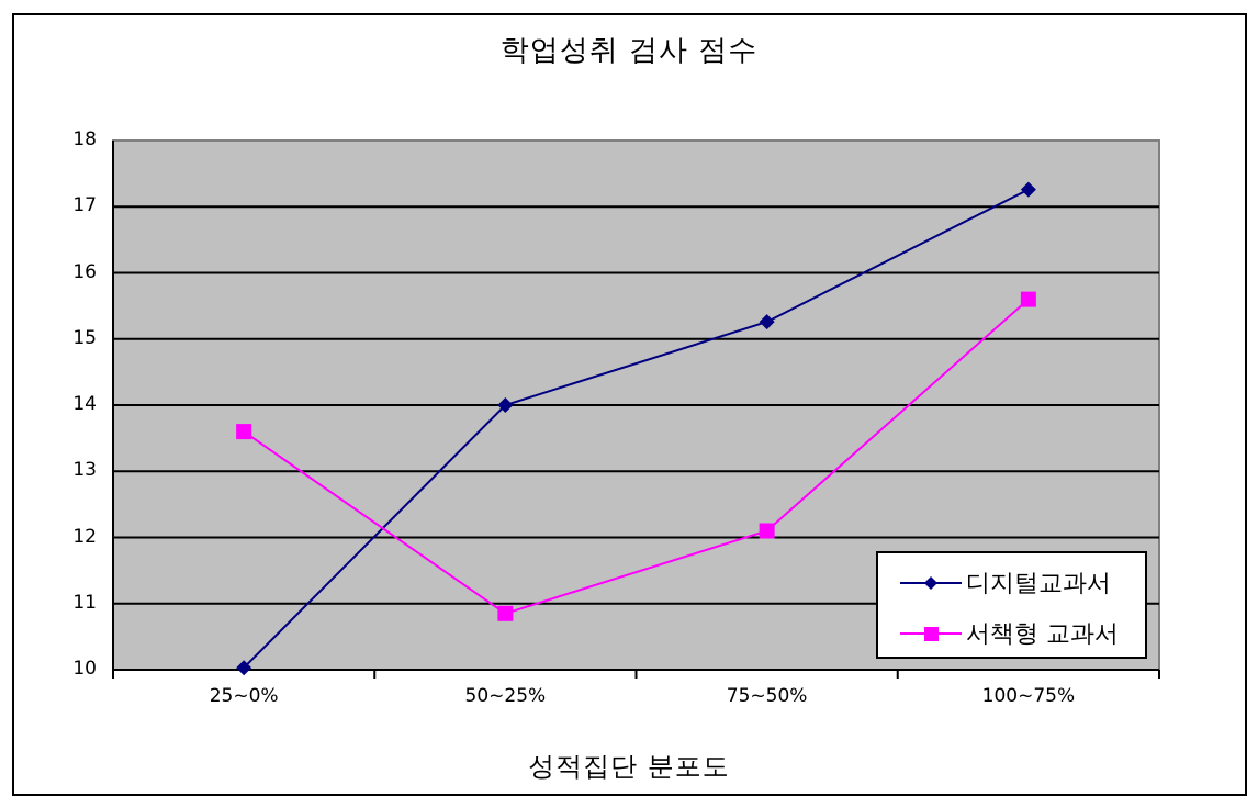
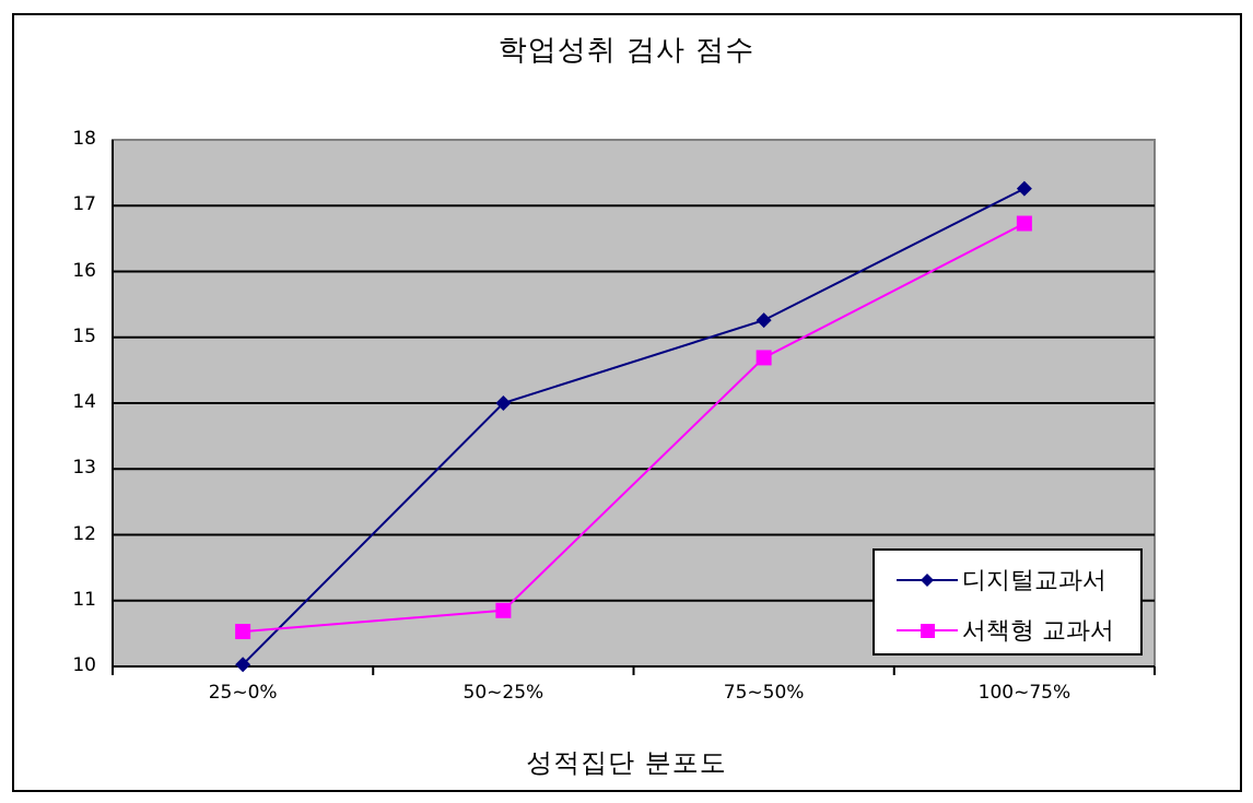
서책형 교과서/25~0%: 13.6 -> 10.5
서책형 교과서/75~50%: 12.1 -> 14.7
서책형 교과서/100~75%: 15.6 -> 16.7
